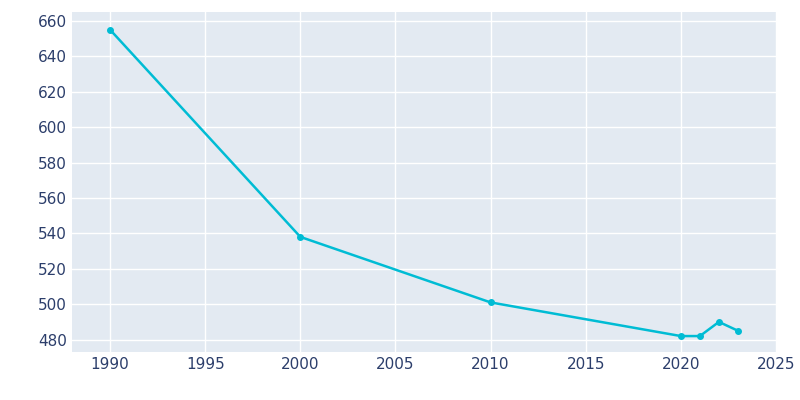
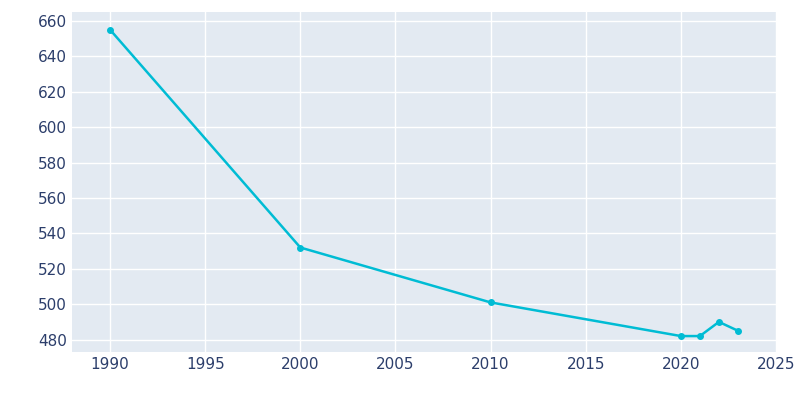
2000: 538 -> 532
